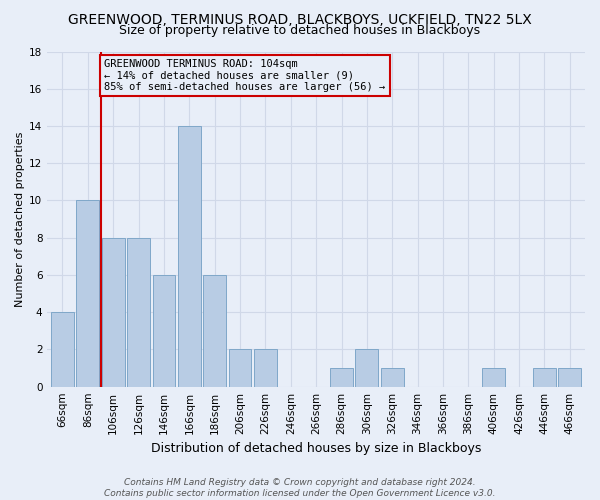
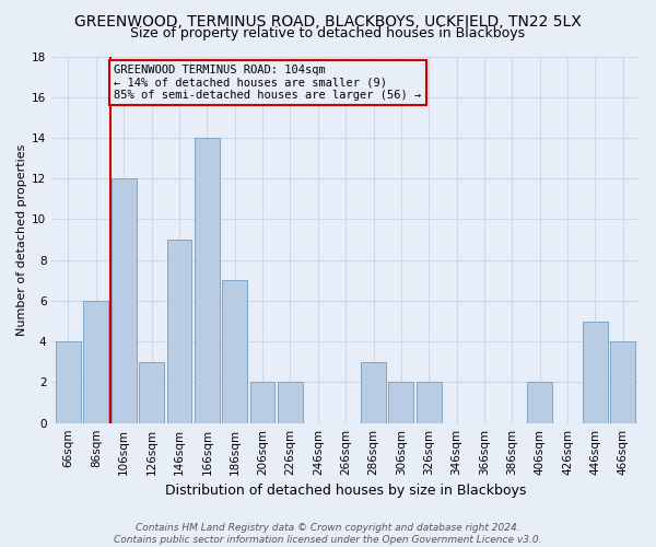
86sqm: 10 -> 6
106sqm: 8 -> 12
126sqm: 8 -> 3
146sqm: 6 -> 9
186sqm: 6 -> 7
286sqm: 1 -> 3
326sqm: 1 -> 2
406sqm: 1 -> 2
446sqm: 1 -> 5
466sqm: 1 -> 4
